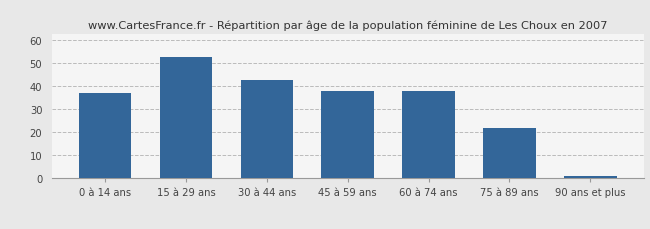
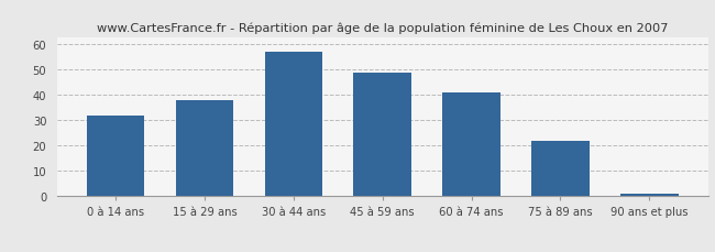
0 à 14 ans: 37 -> 32
15 à 29 ans: 53 -> 38
30 à 44 ans: 43 -> 57
45 à 59 ans: 38 -> 49
60 à 74 ans: 38 -> 41
